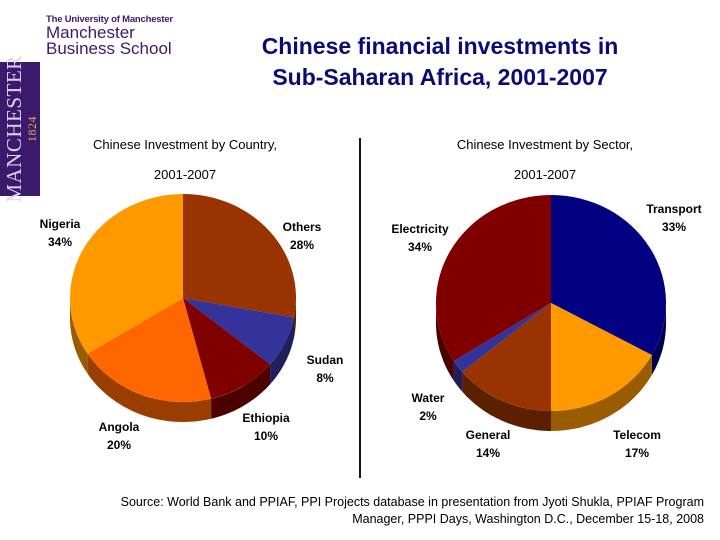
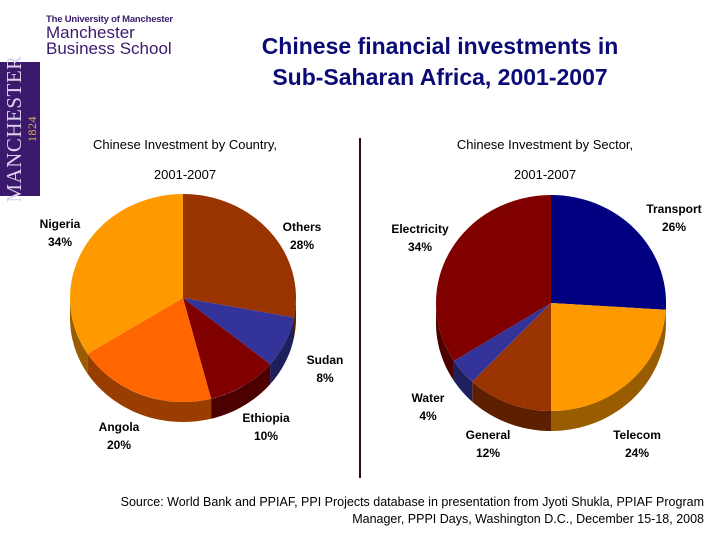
Chinese Investment by Sector, 2001-2007/Transport: 33% -> 26%
Chinese Investment by Sector, 2001-2007/Telecom: 17% -> 24%
Chinese Investment by Sector, 2001-2007/General: 14% -> 12%
Chinese Investment by Sector, 2001-2007/Water: 2% -> 4%
